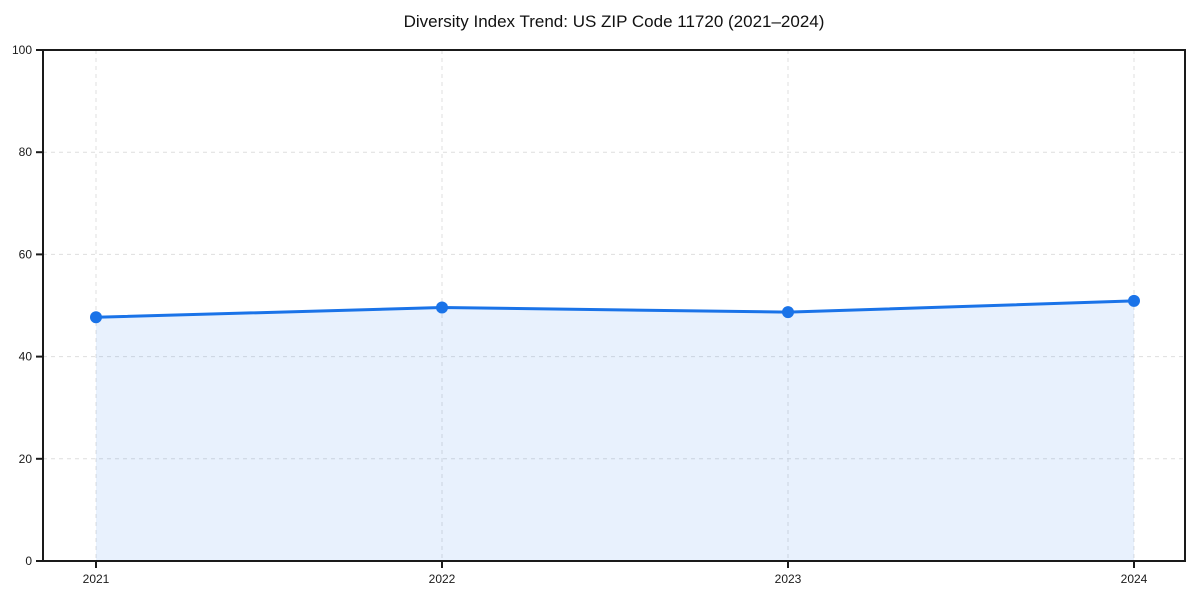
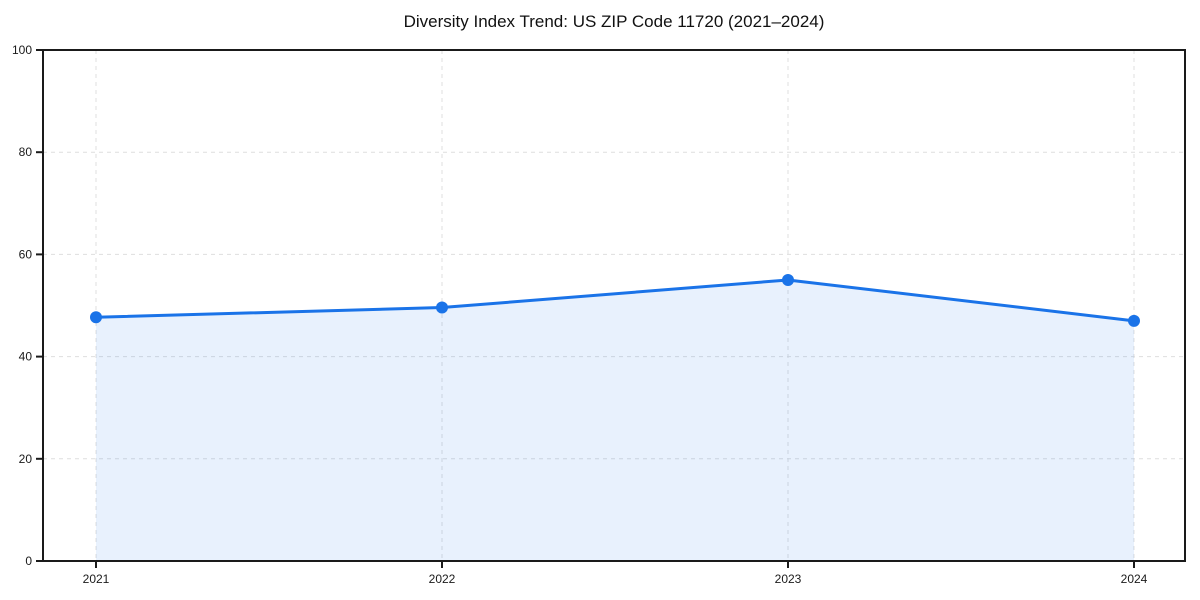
2023: 49 -> 55
2024: 51 -> 47
